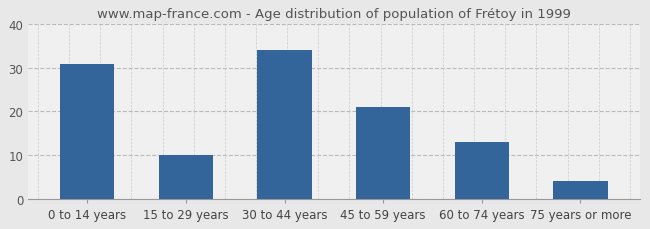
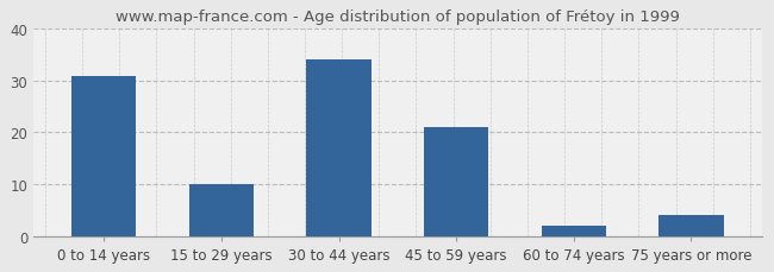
60 to 74 years: 13 -> 2
